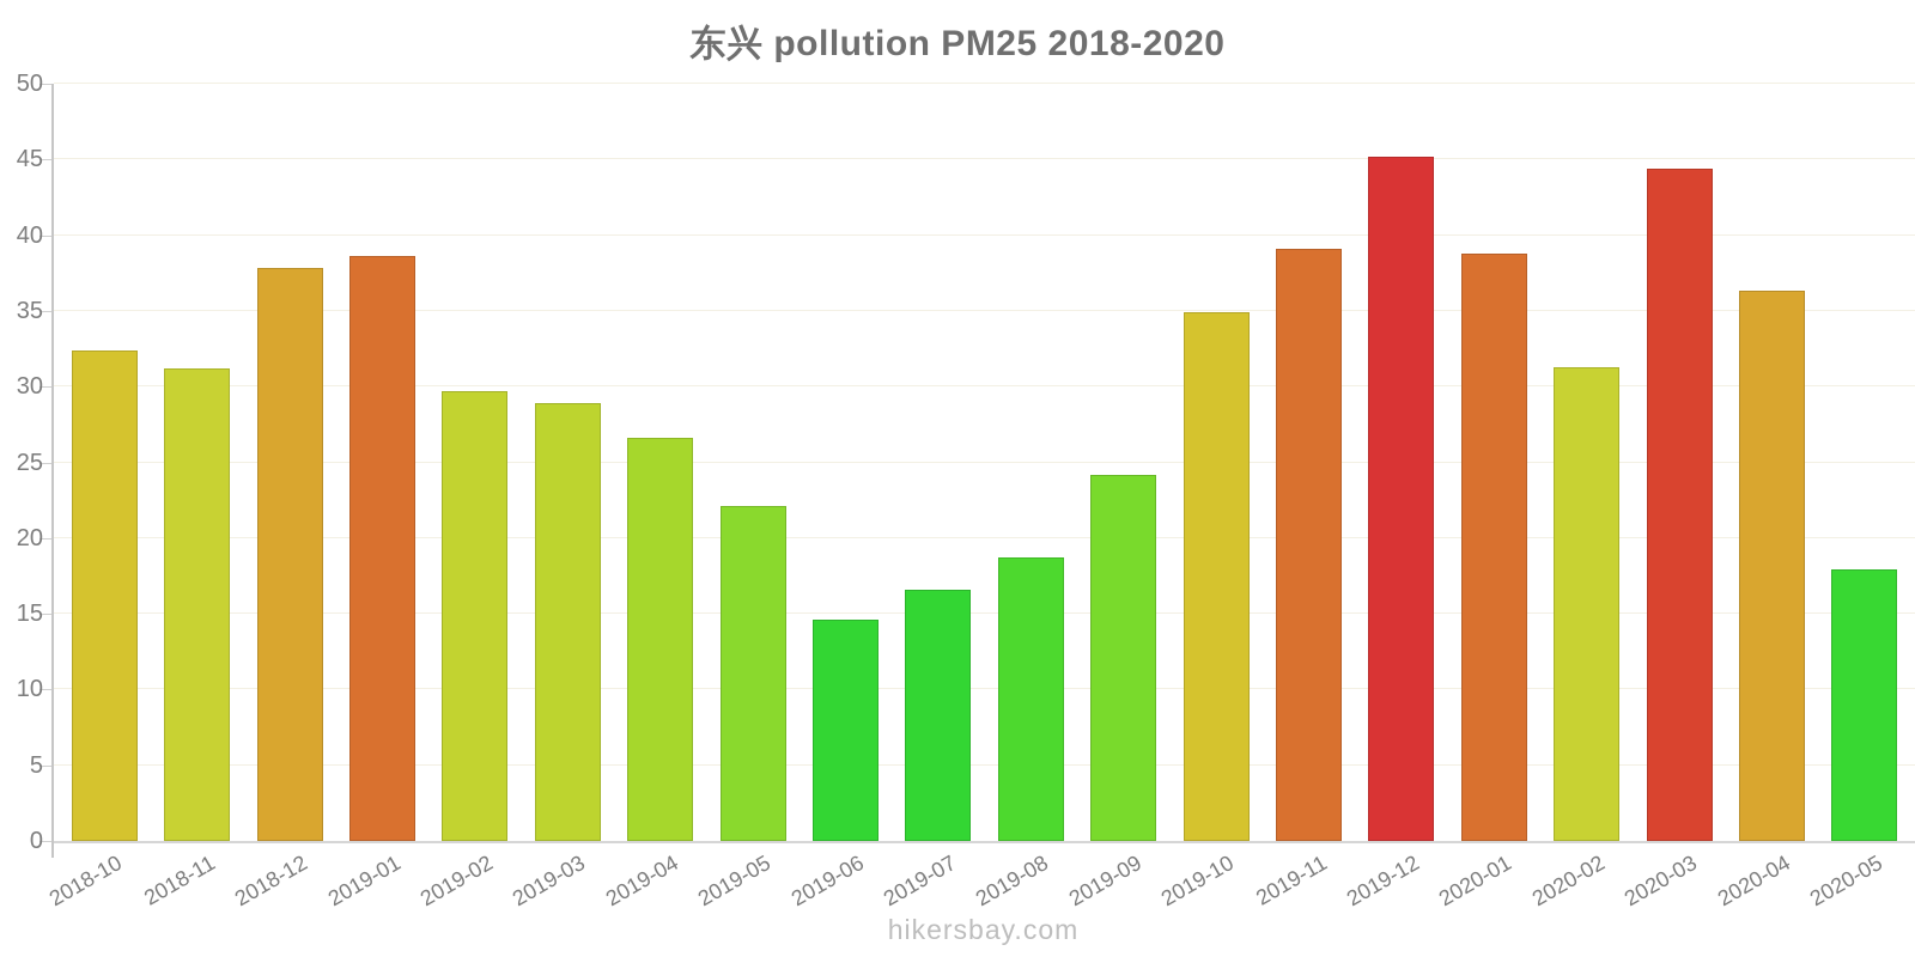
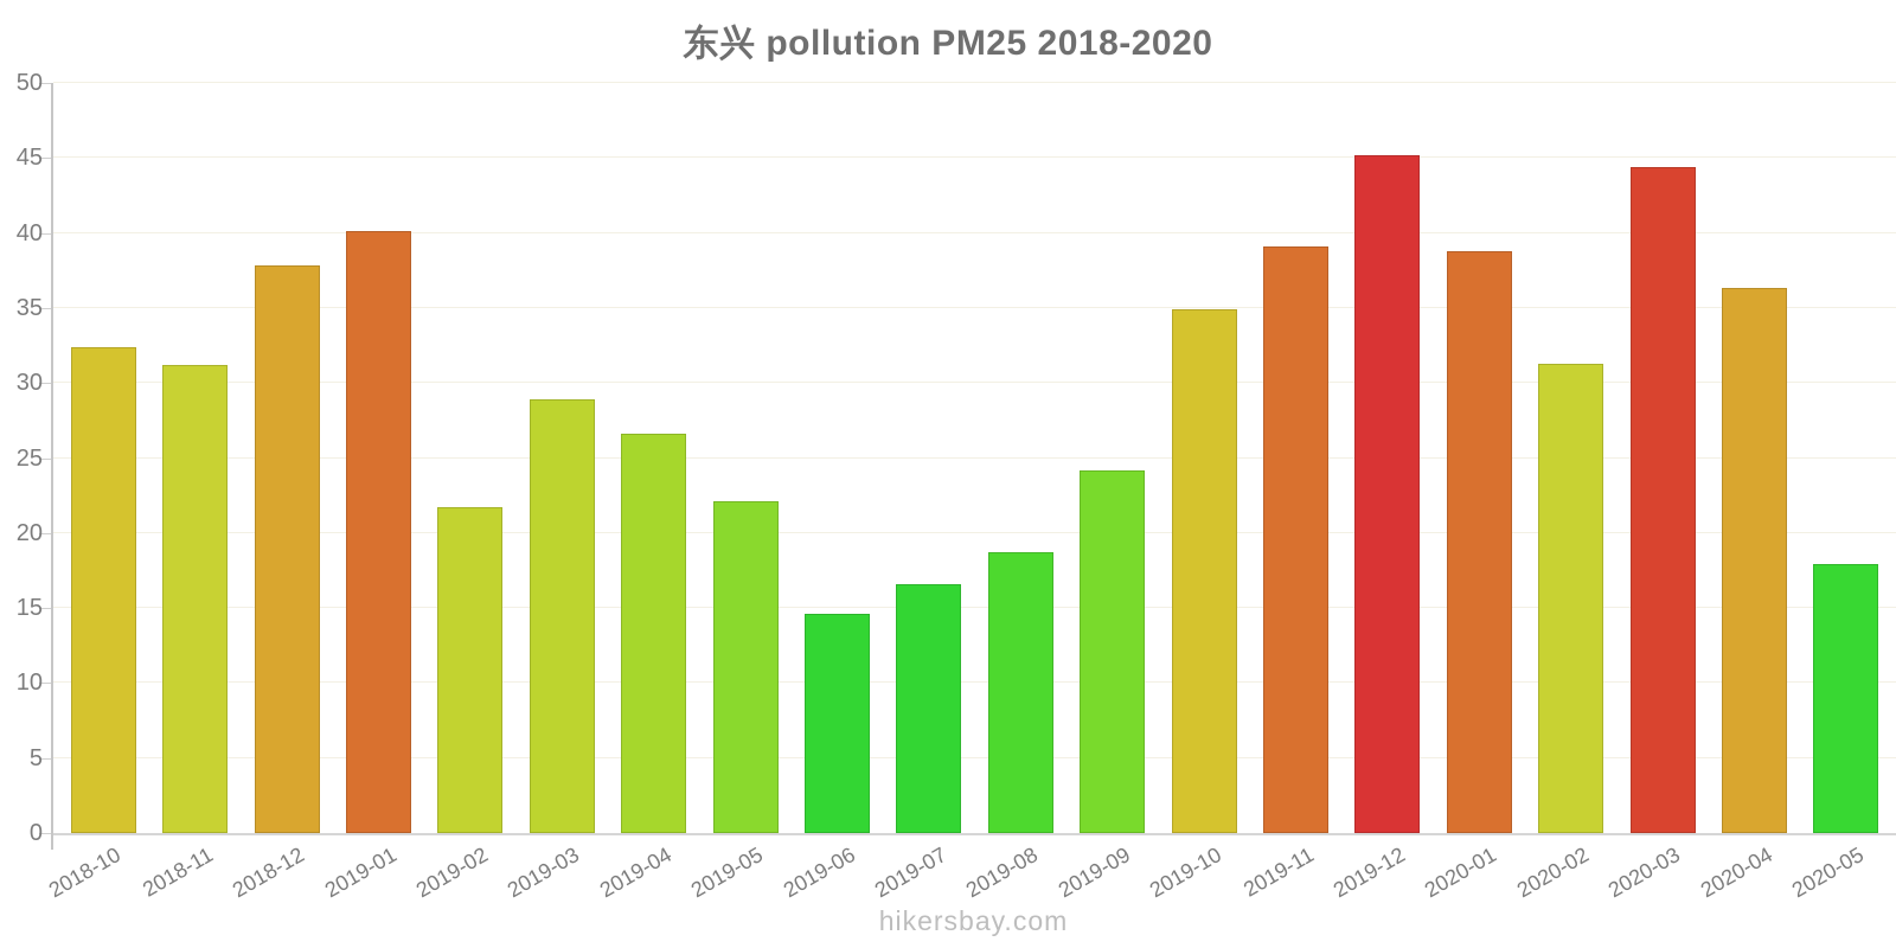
2019-01: 38.6 -> 40.1
2019-02: 29.7 -> 21.7
